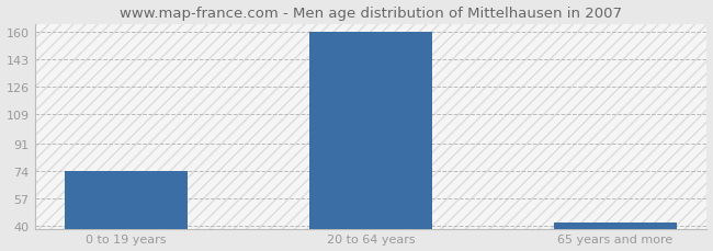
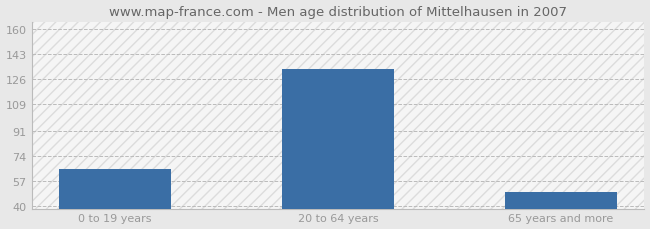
0 to 19 years: 74 -> 65
20 to 64 years: 160 -> 133
65 years and more: 42 -> 49
